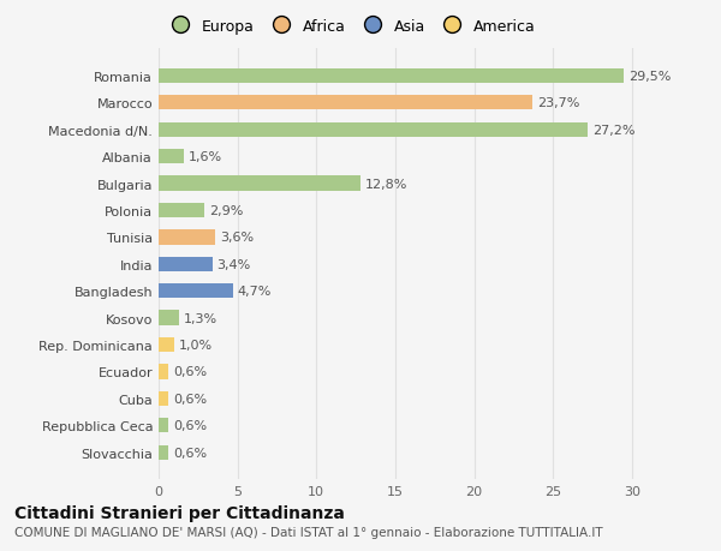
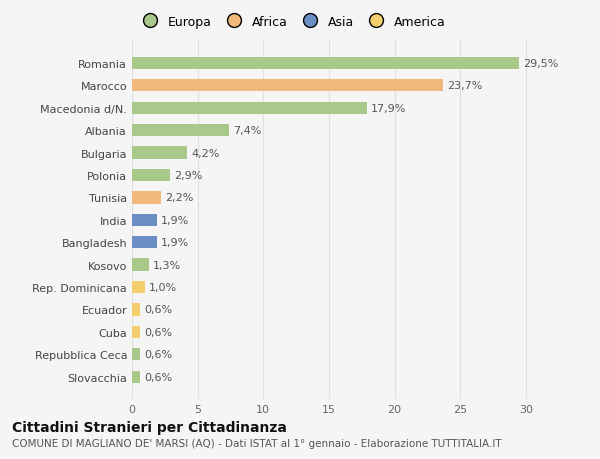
Macedonia d/N.: 27,2% -> 17,9%
Albania: 1,6% -> 7,4%
Bulgaria: 12,8% -> 4,2%
Tunisia: 3,6% -> 2,2%
India: 3,4% -> 1,9%
Bangladesh: 4,7% -> 1,9%
